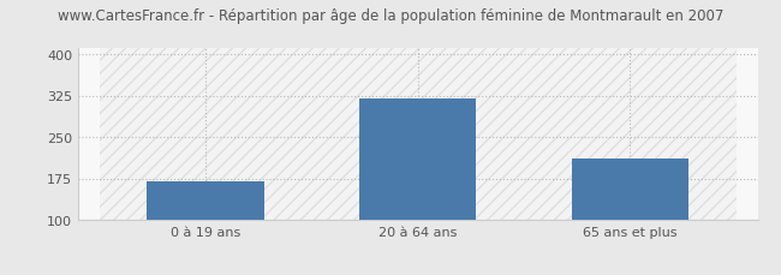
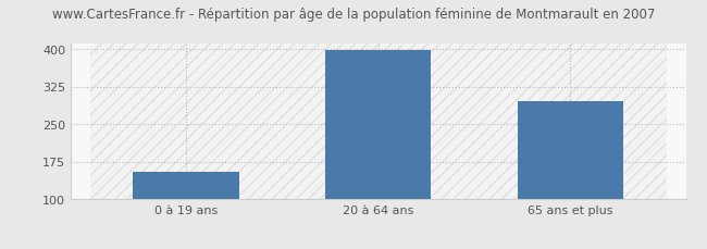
0 à 19 ans: 170 -> 155
20 à 64 ans: 320 -> 397
65 ans et plus: 210 -> 295
